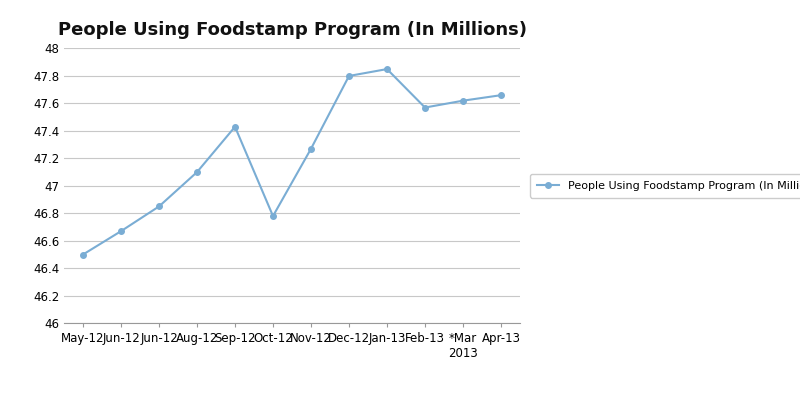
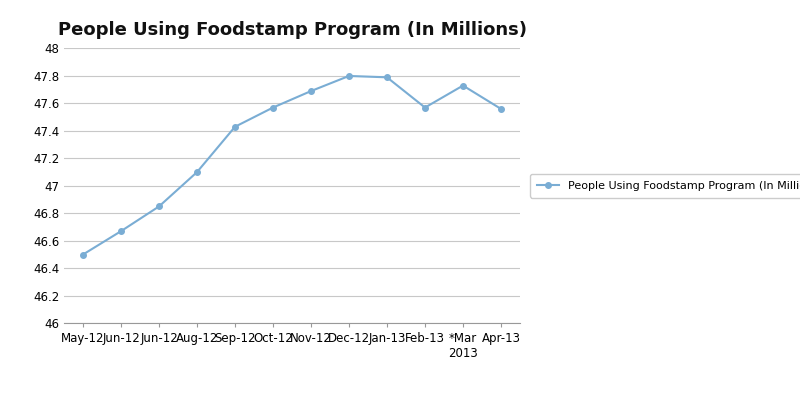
Oct-12: 46.78 -> 47.57
Nov-12: 47.27 -> 47.69
Jan-13: 47.85 -> 47.79
*Mar 2013: 47.62 -> 47.73
Apr-13: 47.66 -> 47.56
